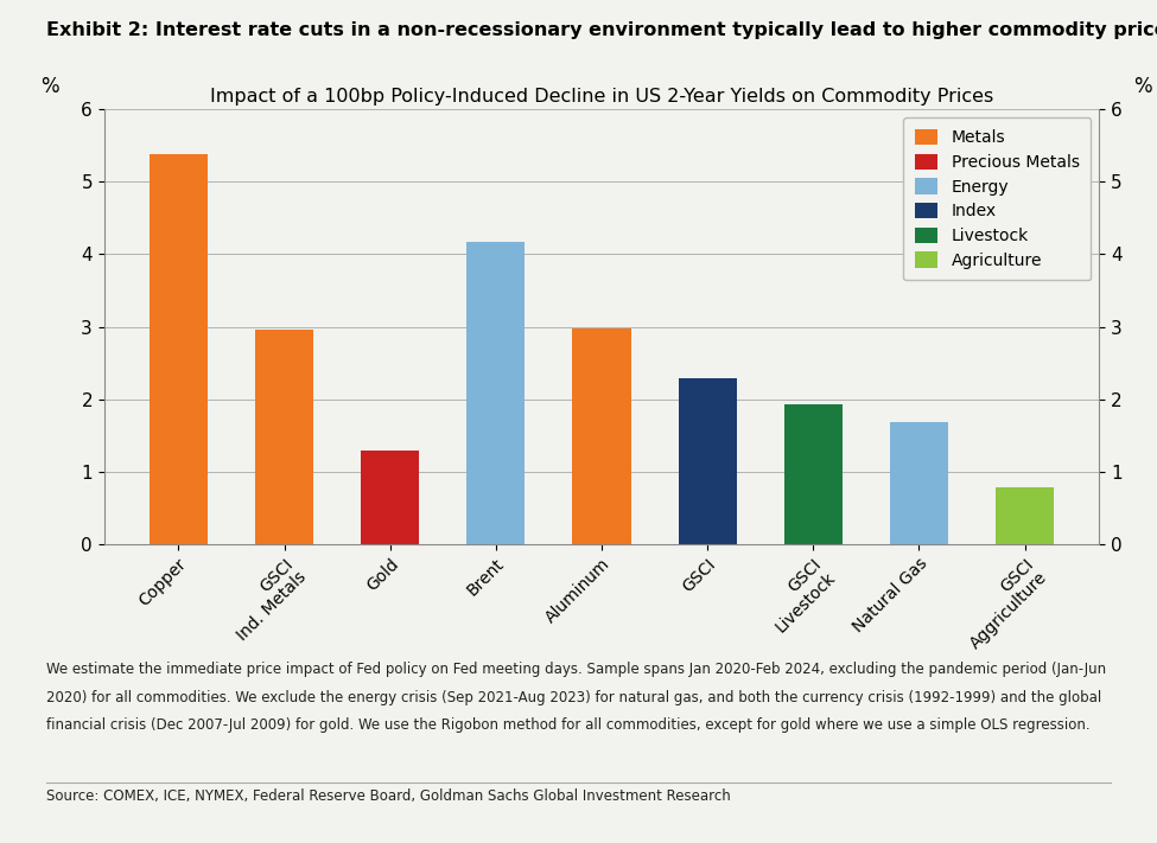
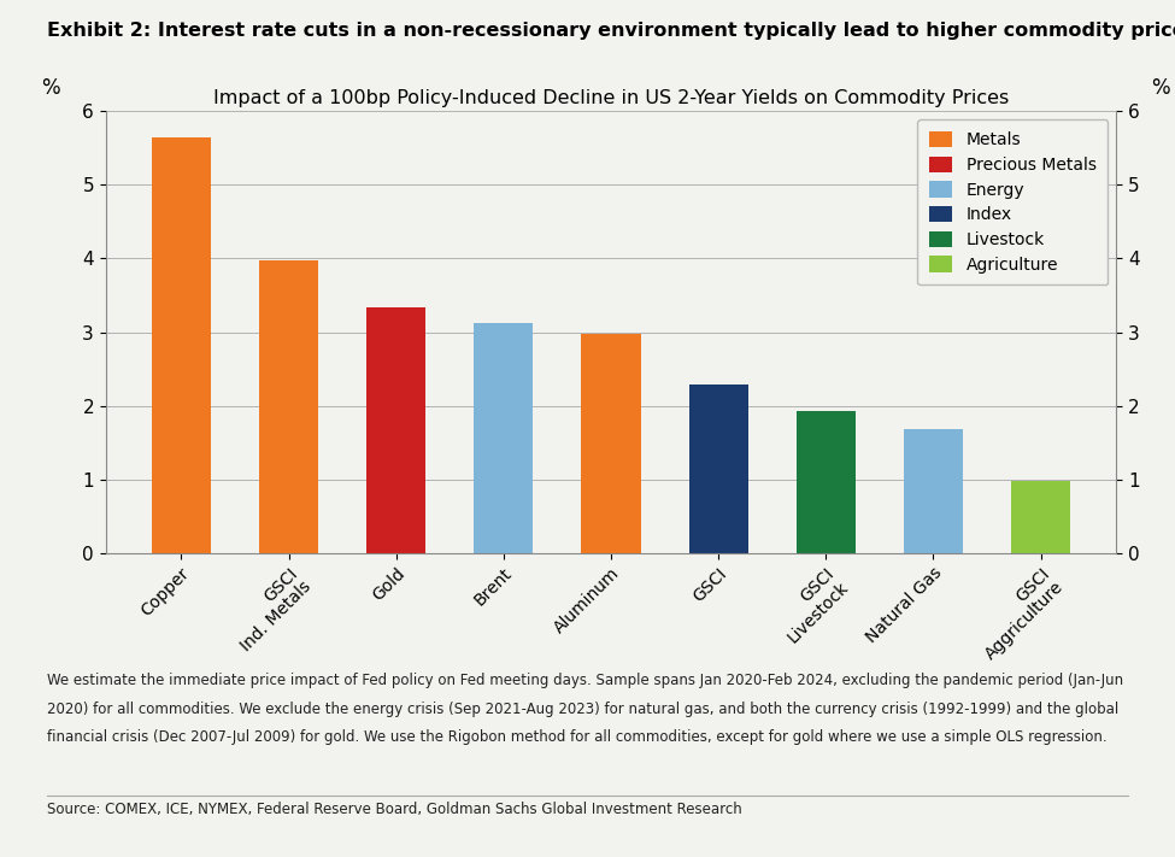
Copper: 5.38 -> 5.65
GSCI Ind. Metals: 2.96 -> 3.97
Gold: 1.28 -> 3.33
Brent: 4.18 -> 3.12
GSCI Aggriculture: 0.78 -> 0.97
